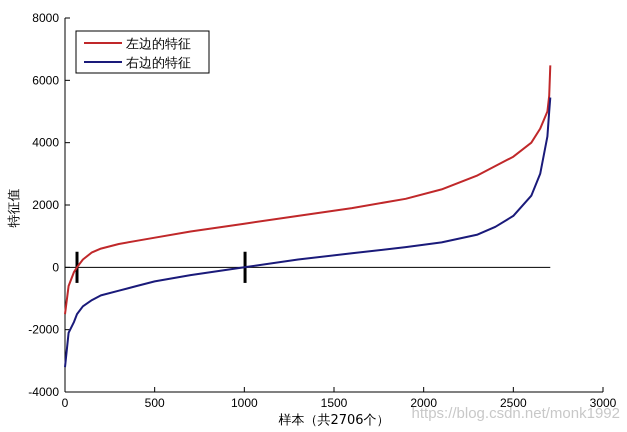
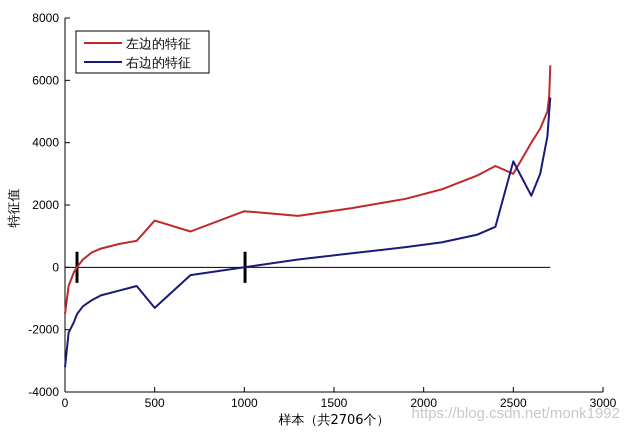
左边的特征/500: 1000 -> 1500
右边的特征/500: -400 -> -1300
左边的特征/1000: 1400 -> 1800
左边的特征/2500: 3600 -> 3000
右边的特征/2500: 1600 -> 3400
